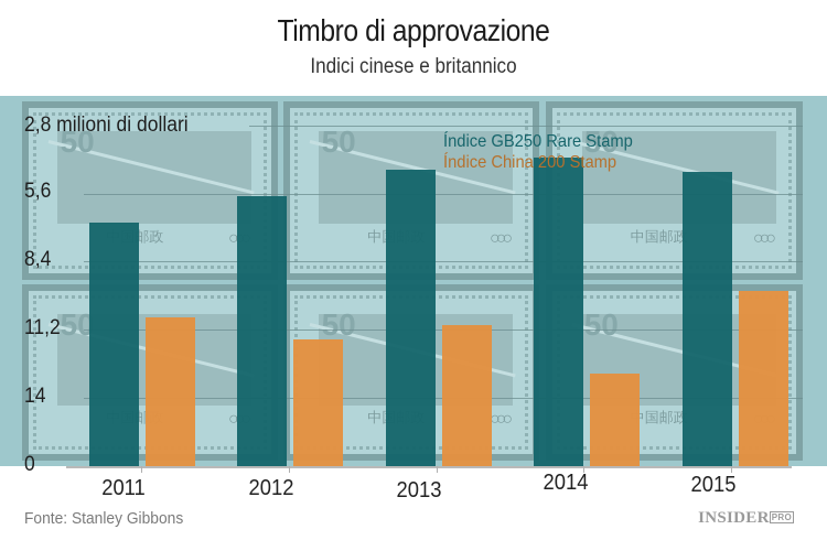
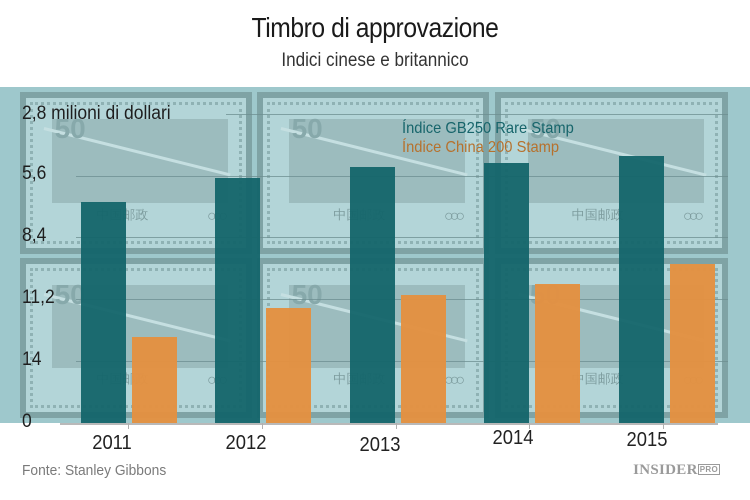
Índice China 200 Stamp/2011: 6,1 -> 3,9
Índice GB250 Rare Stamp/2013: 12,2 -> 11,6
Índice GB250 Rare Stamp/2014: 12,7 -> 11,8
Índice China 200 Stamp/2014: 3,8 -> 6,3
